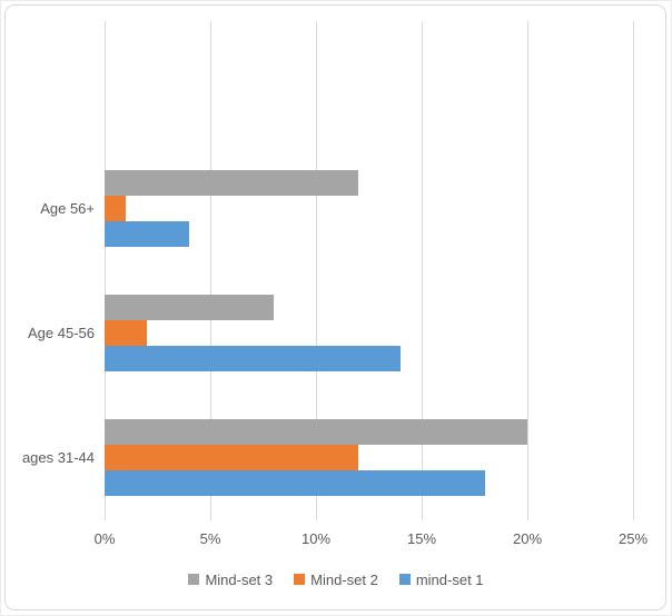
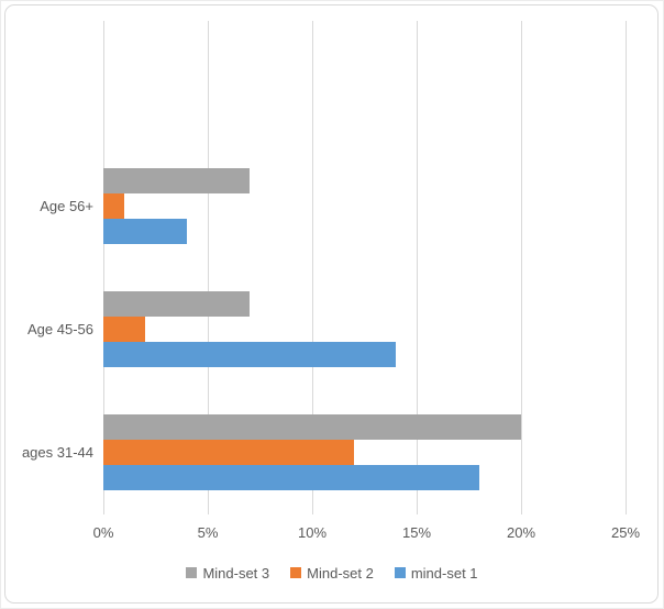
Mind-set 3/Age 56+: 12% -> 7%
Mind-set 3/Age 45-56: 8% -> 7%
